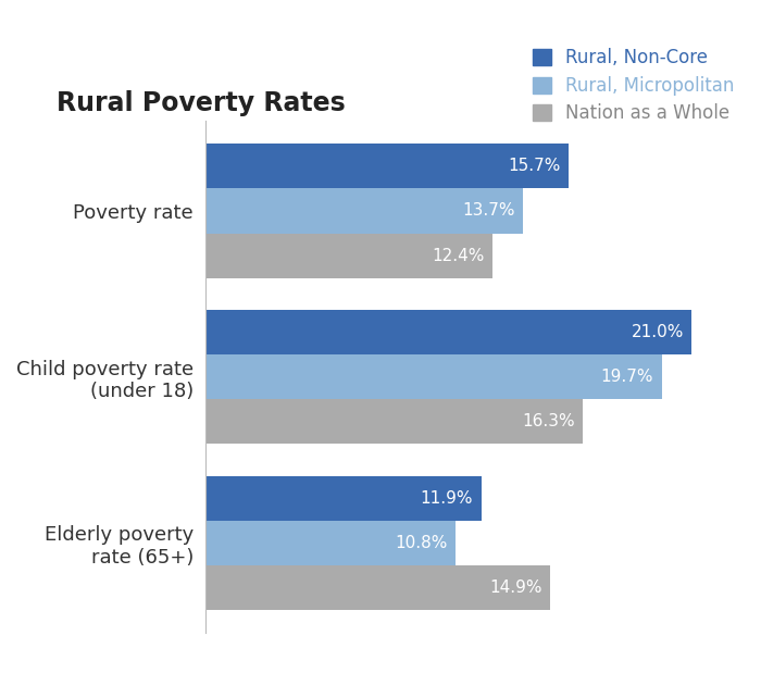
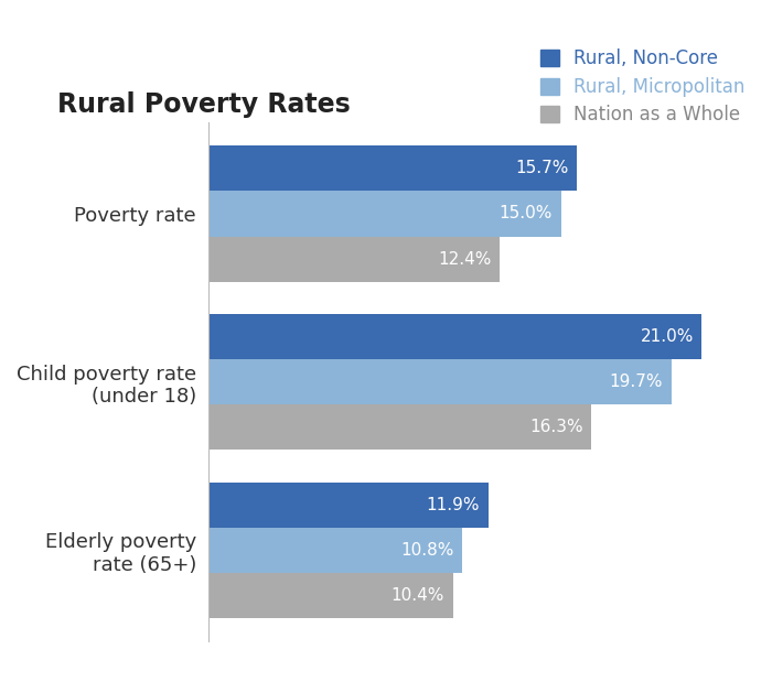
Rural, Micropolitan/Poverty rate: 13.7% -> 15.0%
Nation as a Whole/Elderly poverty rate (65+): 14.9% -> 10.4%
